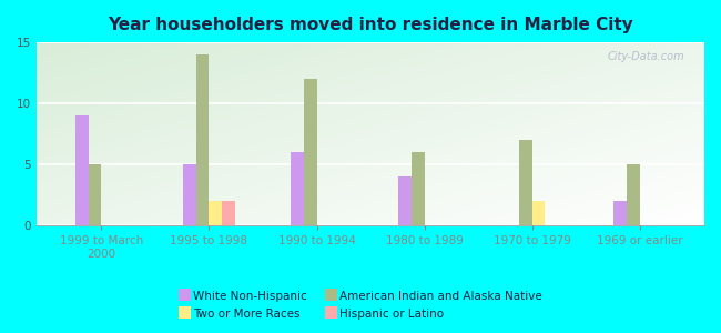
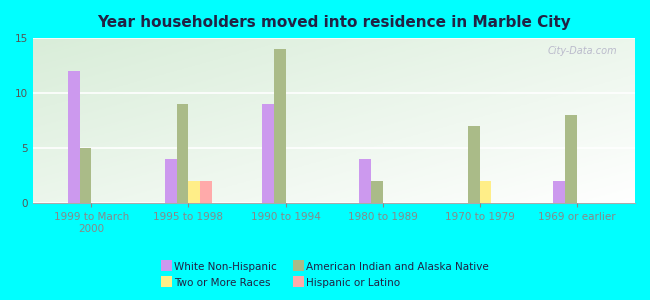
White Non-Hispanic/1999 to March 2000: 9 -> 12
White Non-Hispanic/1995 to 1998: 5 -> 4
American Indian and Alaska Native/1995 to 1998: 14 -> 9
White Non-Hispanic/1990 to 1994: 6 -> 9
American Indian and Alaska Native/1990 to 1994: 12 -> 14
American Indian and Alaska Native/1980 to 1989: 6 -> 2
American Indian and Alaska Native/1969 or earlier: 5 -> 8
